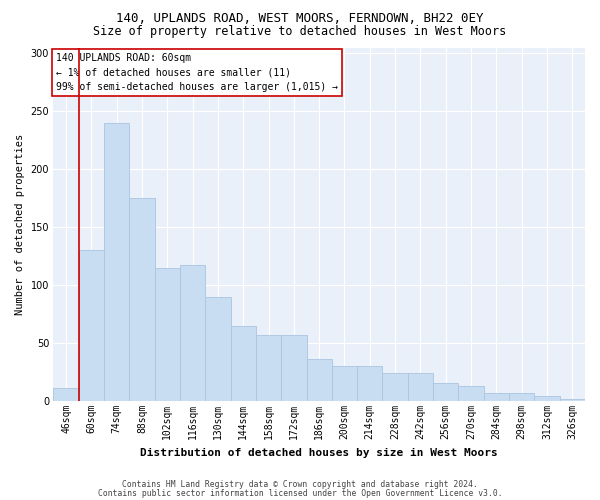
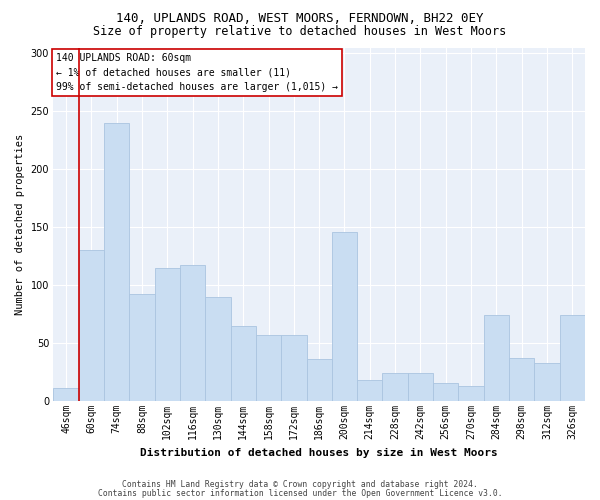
88sqm: 175 -> 92
200sqm: 30 -> 146
214sqm: 30 -> 18
284sqm: 7 -> 74
298sqm: 7 -> 37
312sqm: 4 -> 33
326sqm: 2 -> 74
